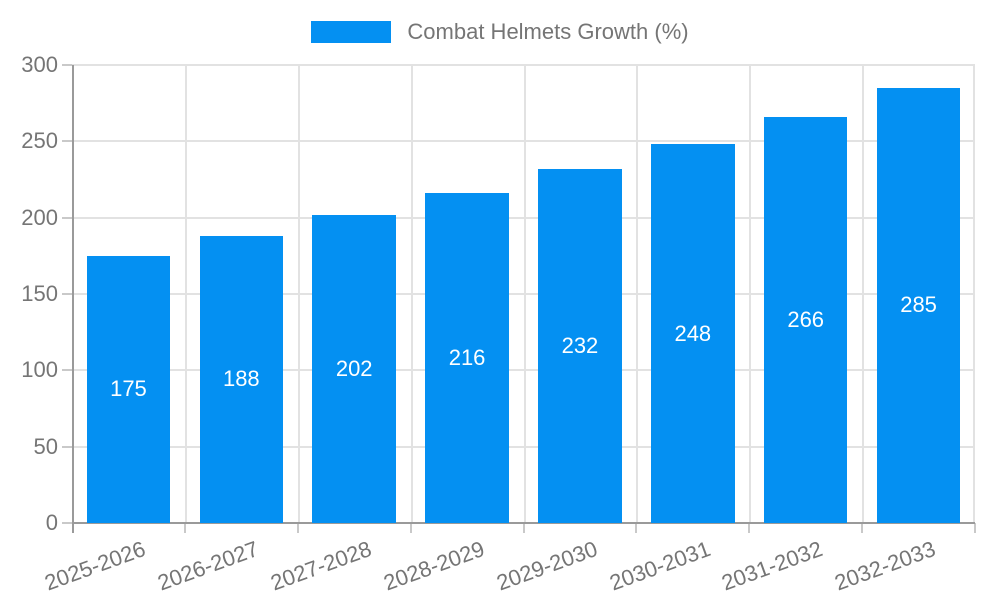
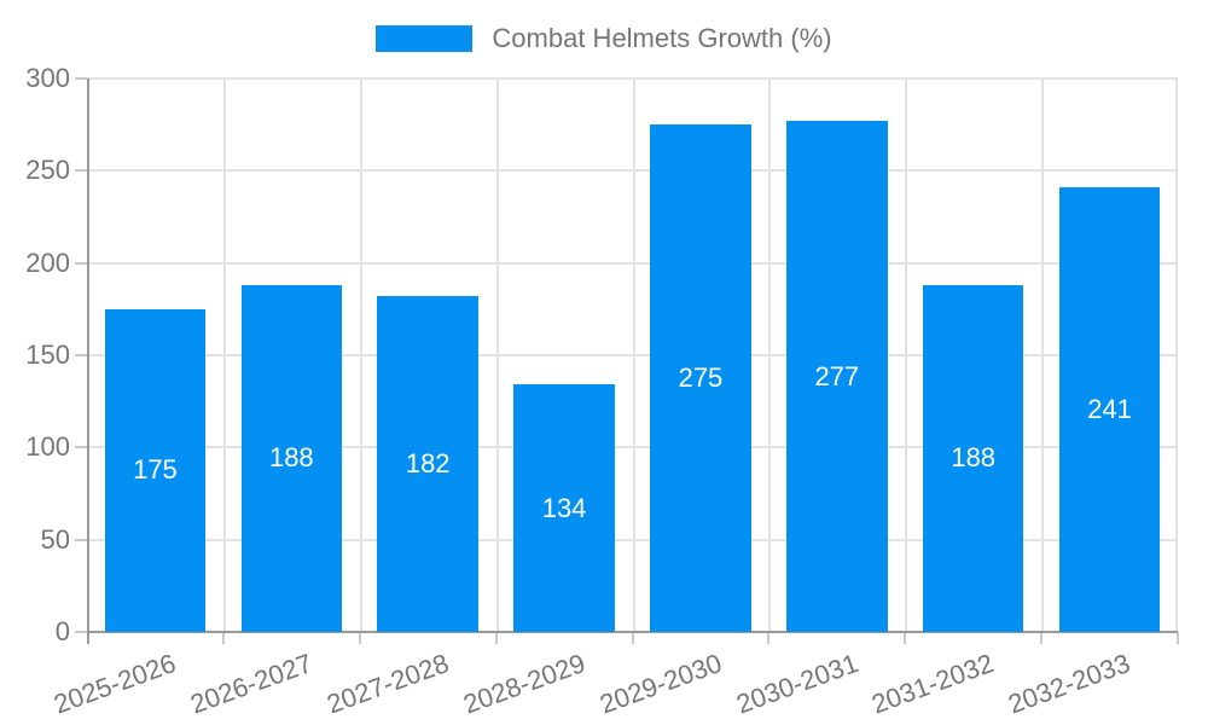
2027-2028: 202 -> 182
2028-2029: 216 -> 134
2029-2030: 232 -> 275
2030-2031: 248 -> 277
2031-2032: 266 -> 188
2032-2033: 285 -> 241
